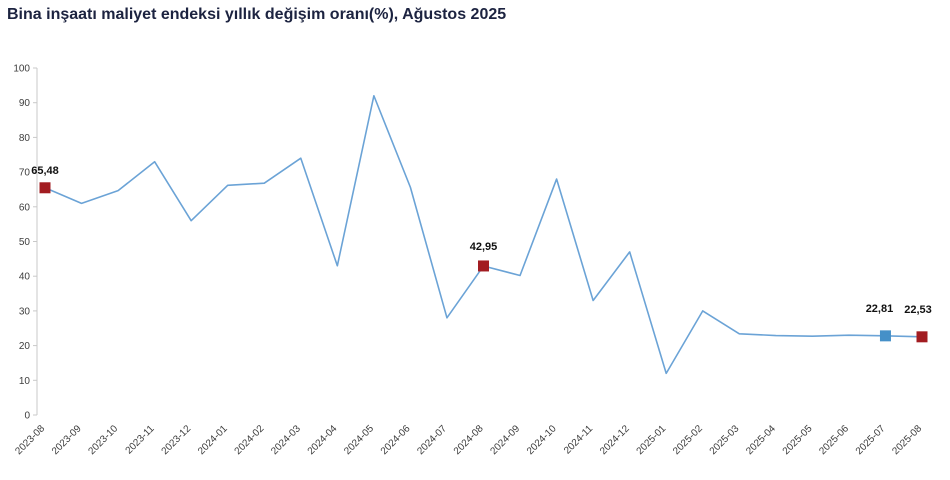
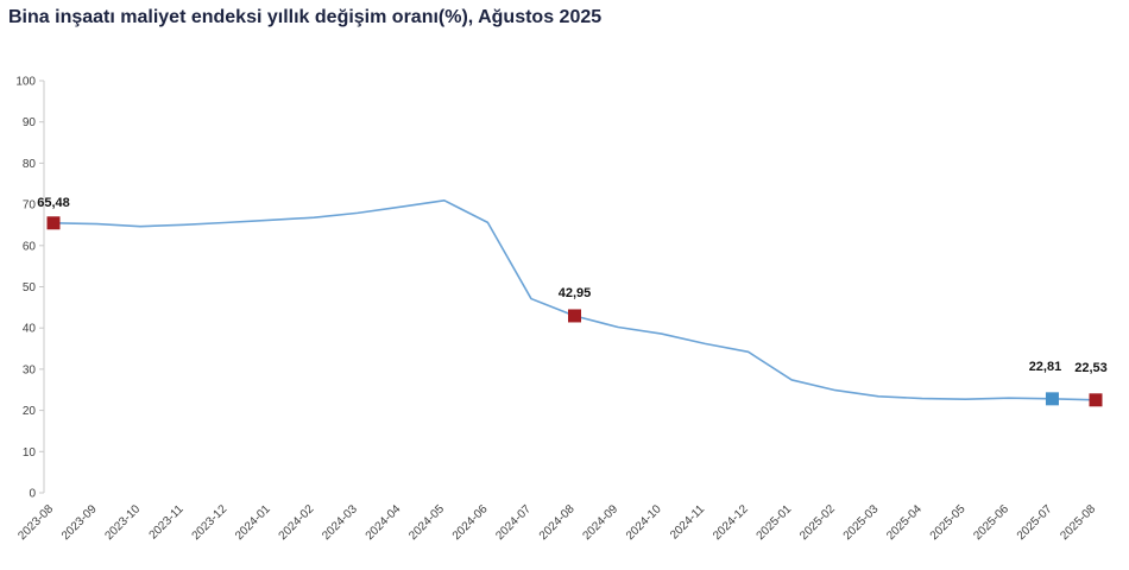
2023-09: 61 -> 65
2023-11: 73 -> 65
2023-12: 56 -> 66
2024-03: 74 -> 68
2024-04: 43 -> 69
2024-05: 92 -> 71
2024-07: 28 -> 47
2024-10: 68 -> 39
2024-11: 33 -> 36
2024-12: 47 -> 34
2025-01: 12 -> 27
2025-02: 30 -> 25
